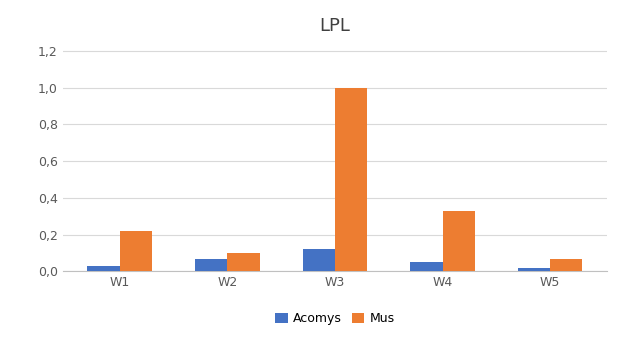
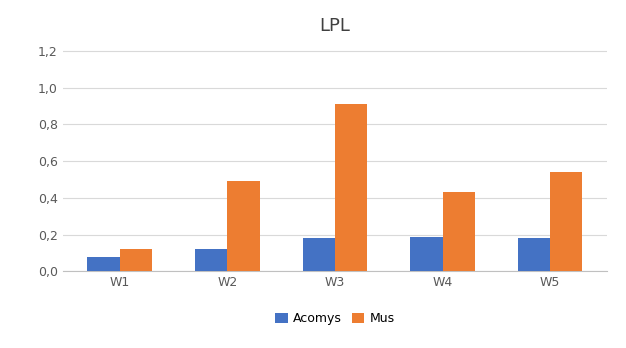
Acomys/W1: 0,03 -> 0,08
Mus/W1: 0,22 -> 0,12
Acomys/W2: 0,07 -> 0,12
Mus/W2: 0,10 -> 0,49
Acomys/W3: 0,12 -> 0,18
Mus/W3: 1,00 -> 0,91
Acomys/W4: 0,05 -> 0,19
Mus/W4: 0,33 -> 0,43
Acomys/W5: 0,02 -> 0,18
Mus/W5: 0,07 -> 0,54
